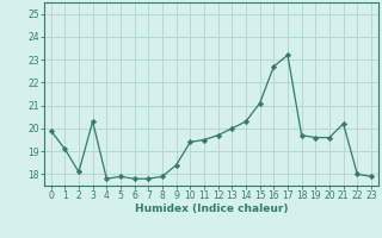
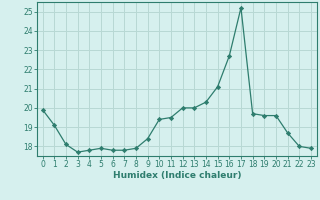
3: 20.3 -> 17.7
12: 19.7 -> 20.0
17: 23.2 -> 25.2
21: 20.2 -> 18.7
